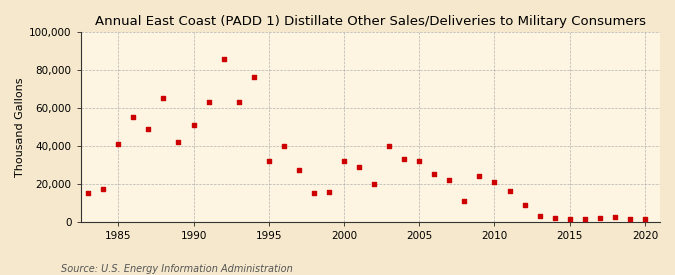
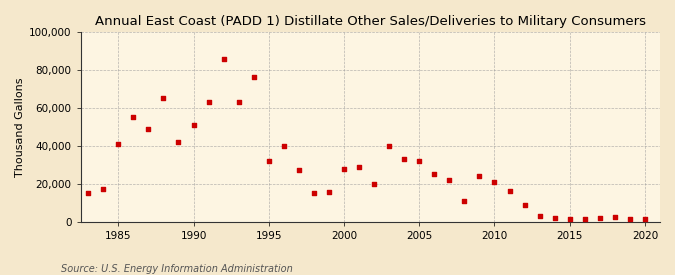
2000: 32,000 -> 28,000
